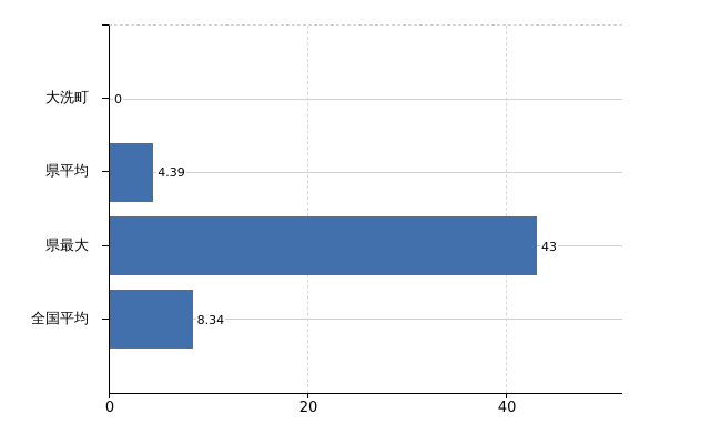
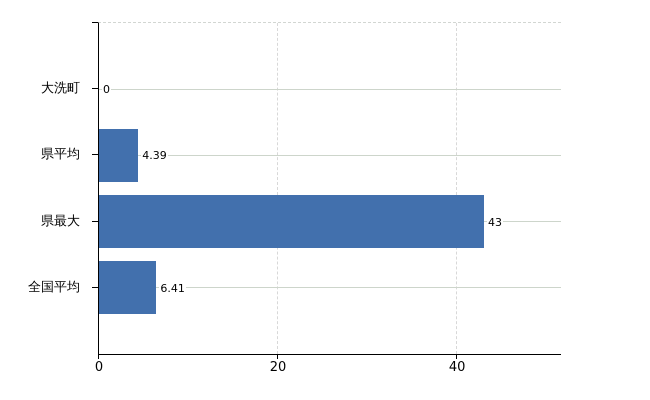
全国平均: 8.34 -> 6.41
